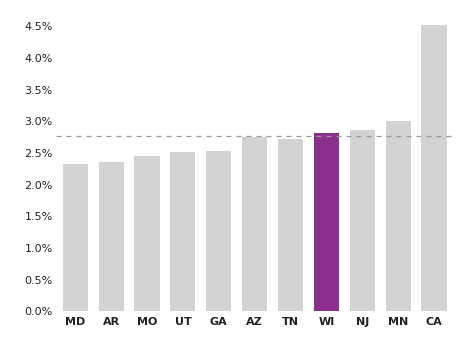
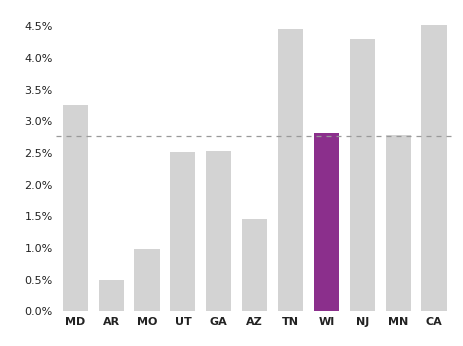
MD: 2.32% -> 3.26%
AR: 2.36% -> 0.50%
MO: 2.45% -> 0.98%
AZ: 2.75% -> 1.46%
TN: 2.72% -> 4.46%
NJ: 2.87% -> 4.30%
MN: 3.00% -> 2.78%
